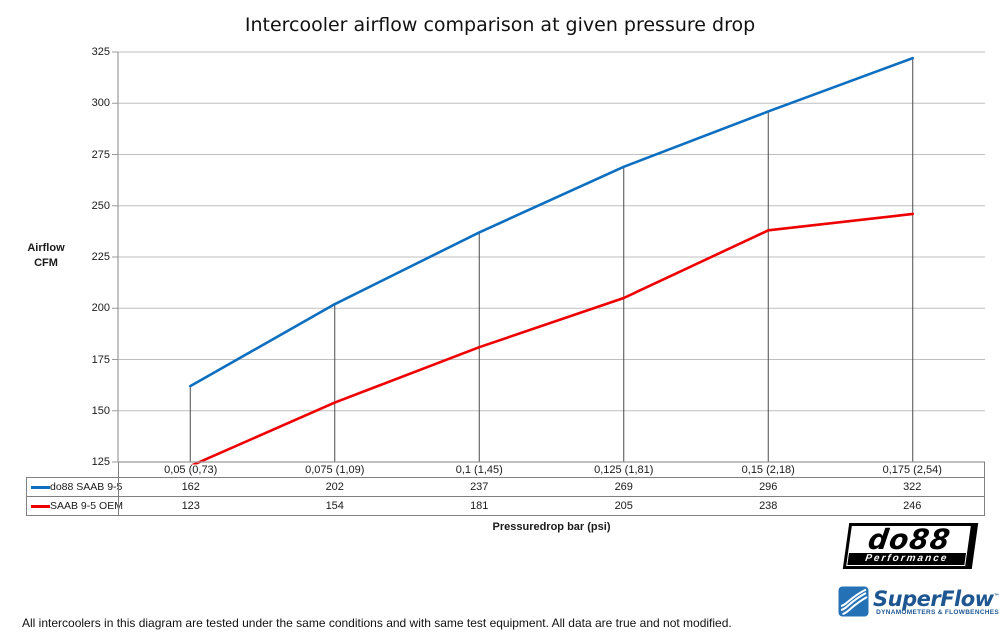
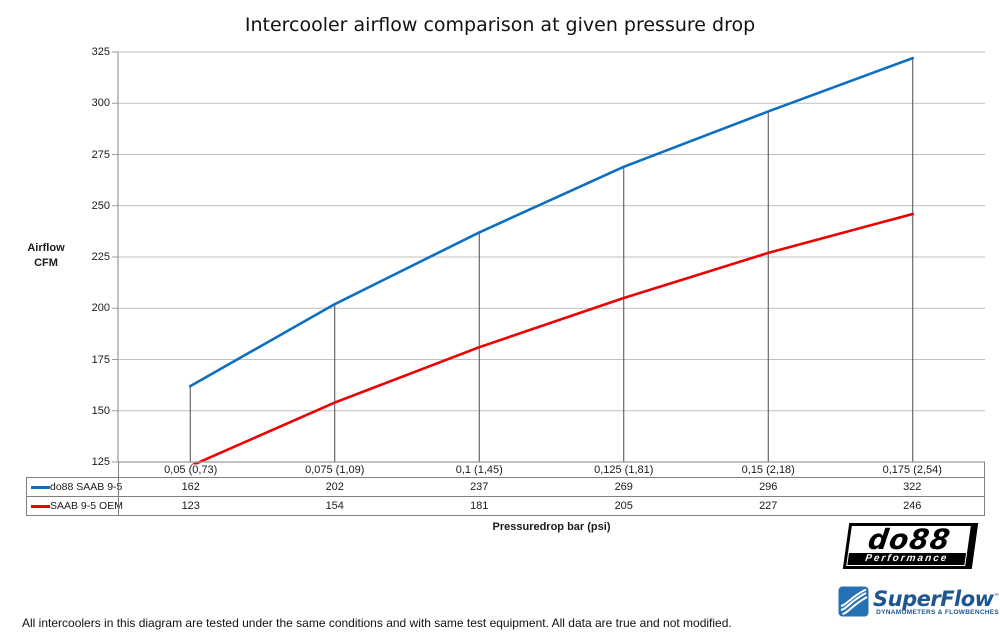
SAAB 9-5 OEM/0,15 (2,18): 238 -> 227
